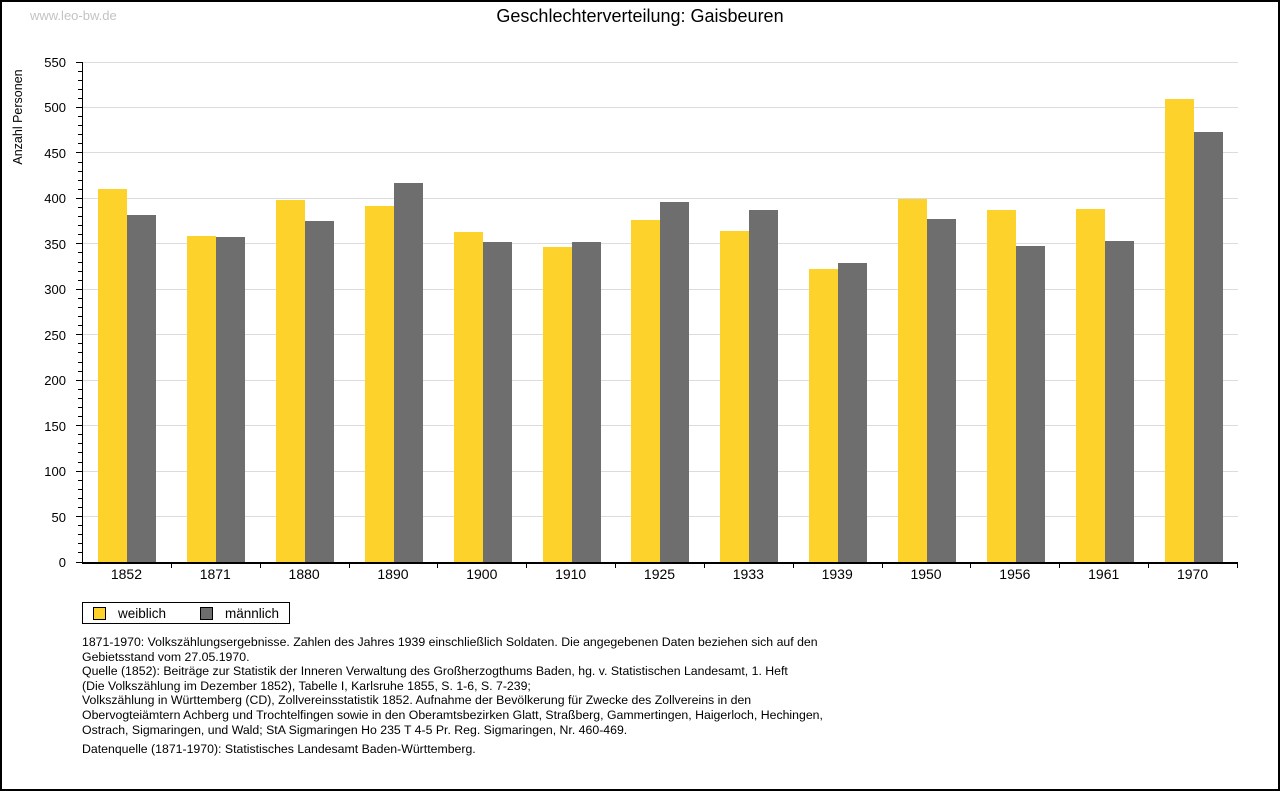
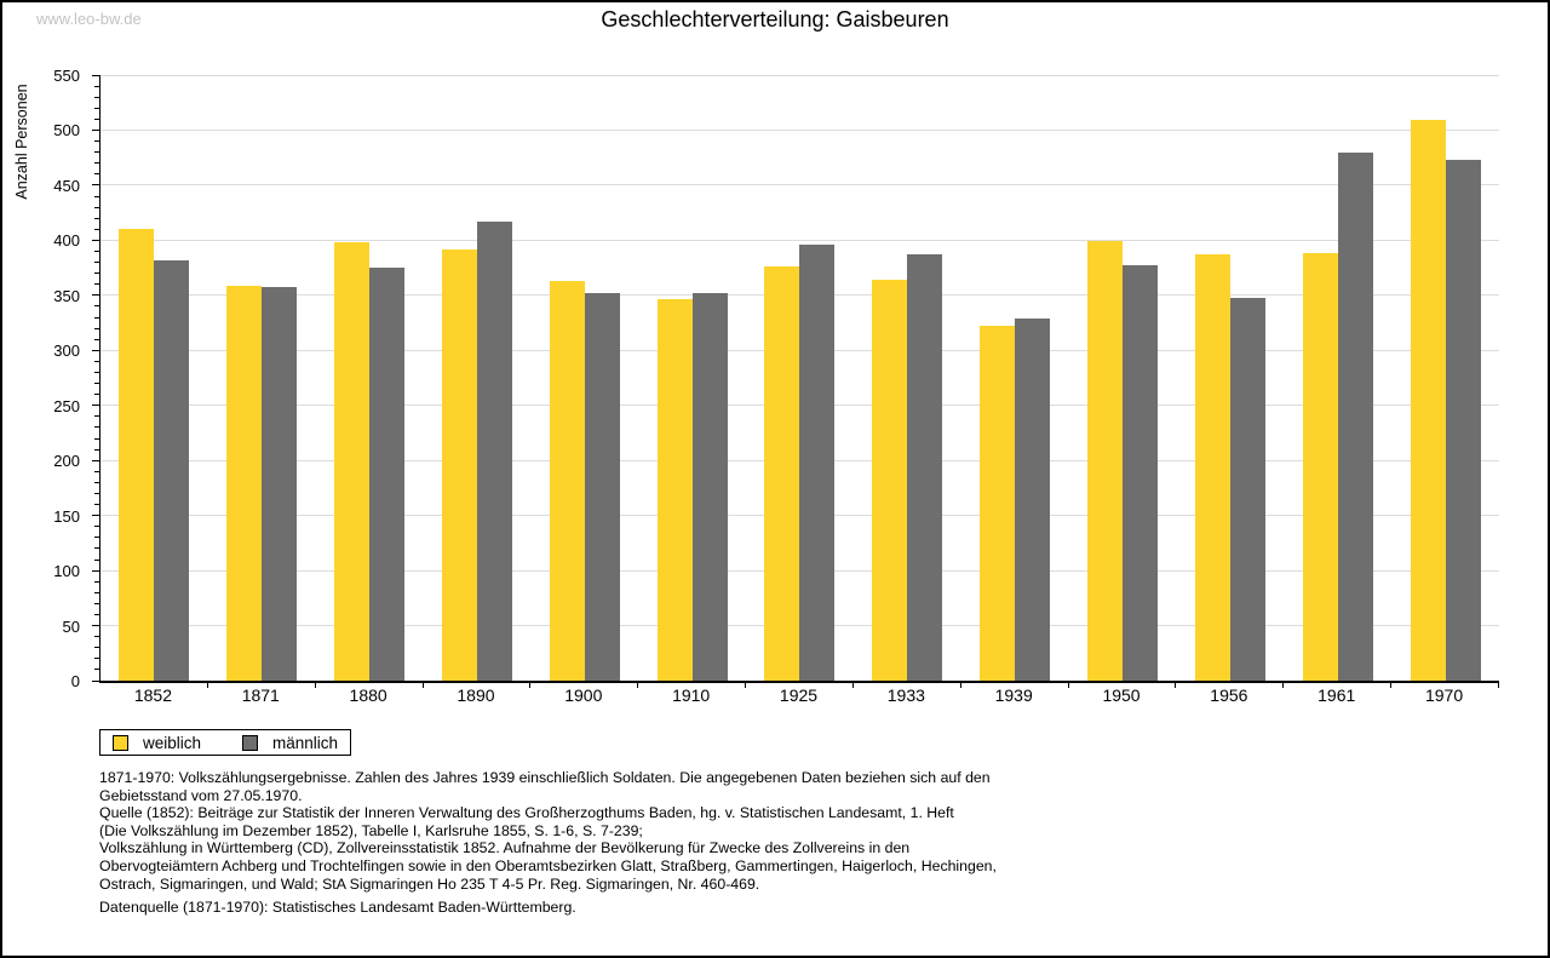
männlich/1961: 350 -> 480
